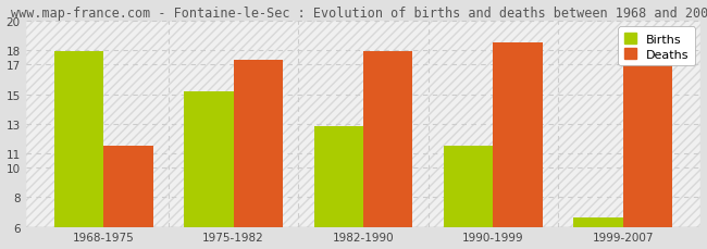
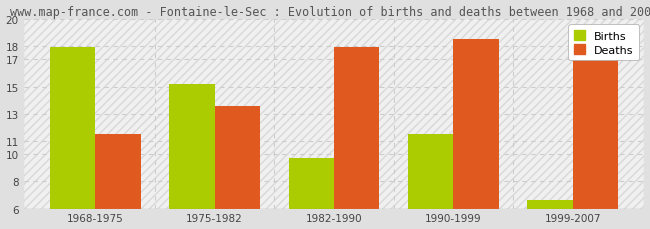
Deaths/1975-1982: 17.3 -> 13.6
Births/1982-1990: 12.8 -> 9.7
